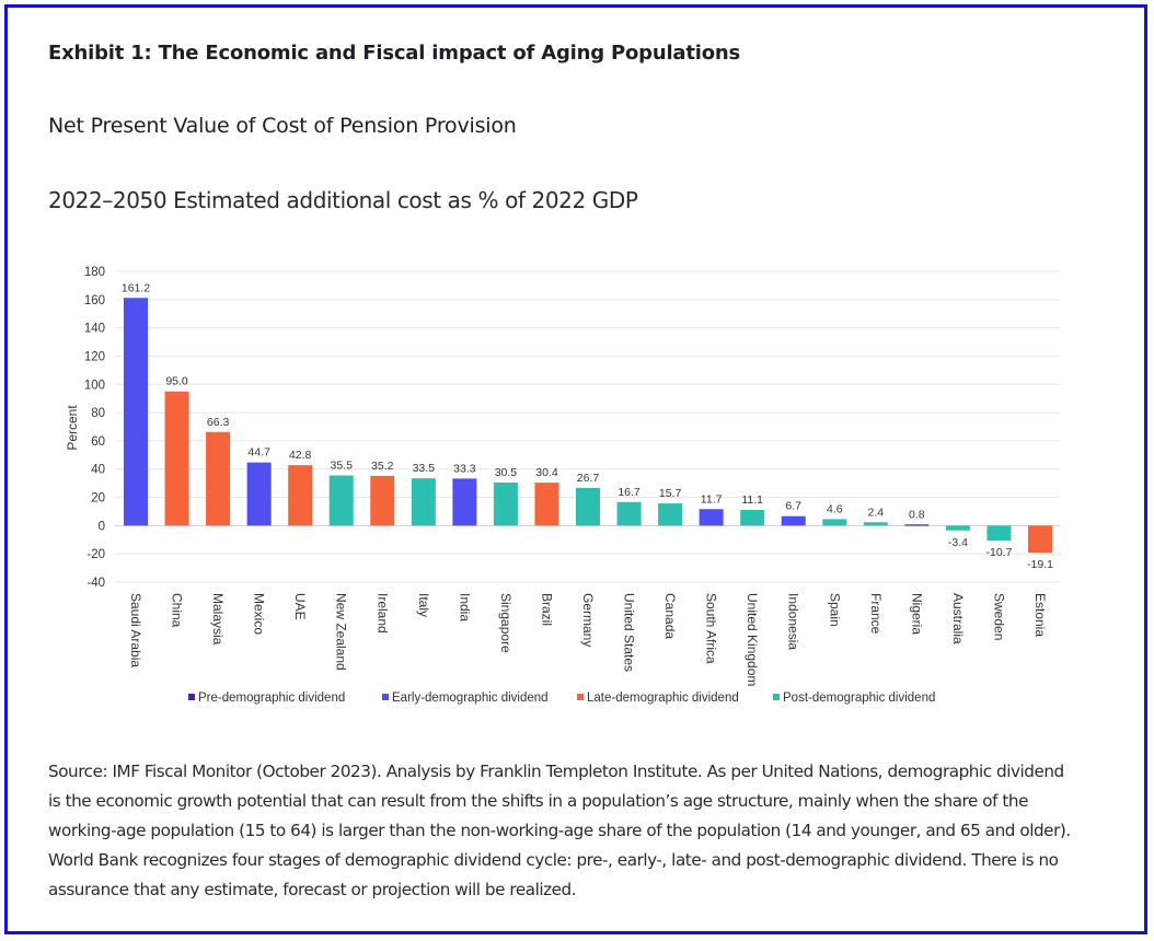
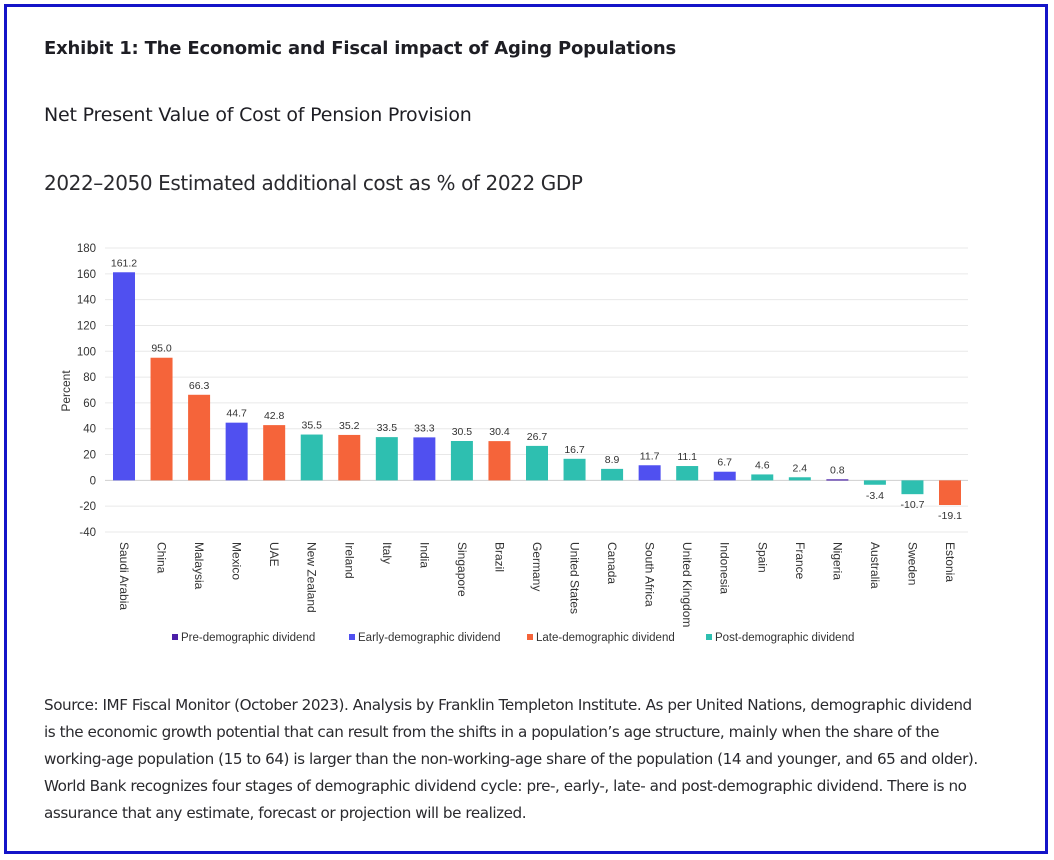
Canada: 15.7 -> 8.9
